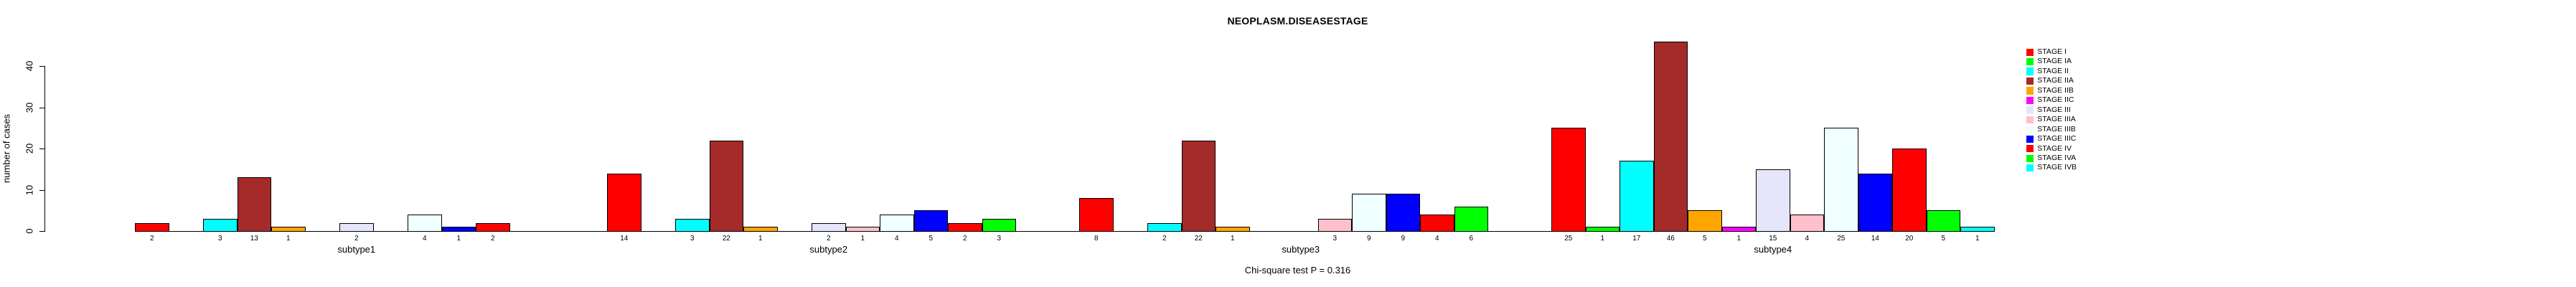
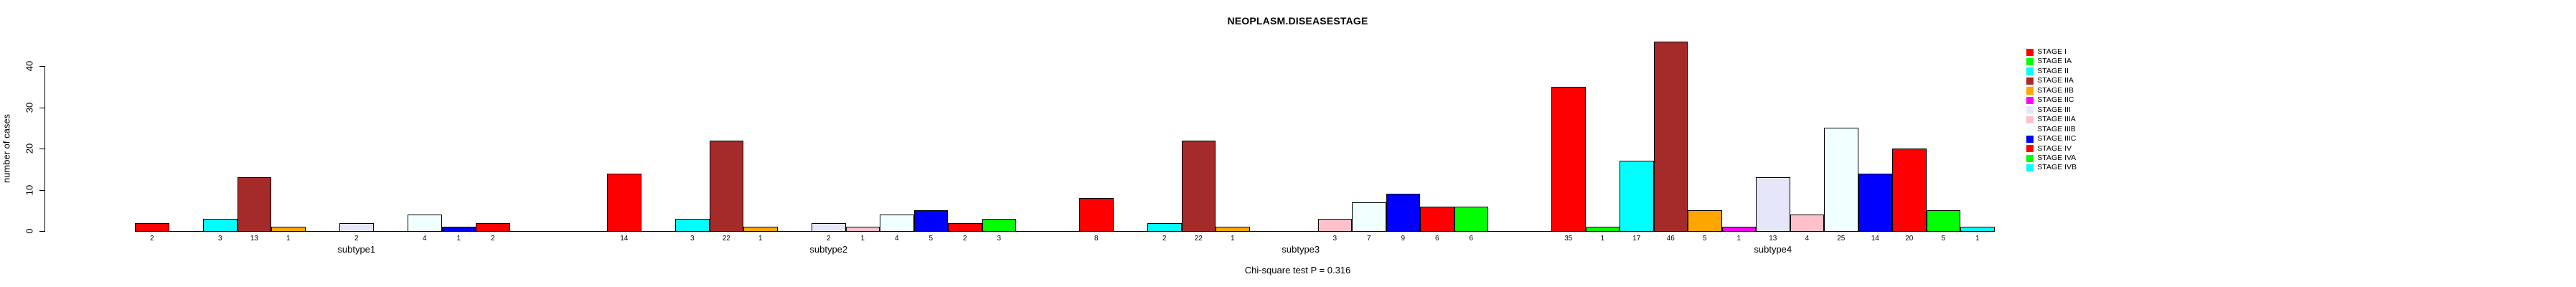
STAGE IIIB/subtype3: 9 -> 7
STAGE IV/subtype3: 4 -> 6
STAGE I/subtype4: 25 -> 35
STAGE III/subtype4: 15 -> 13
